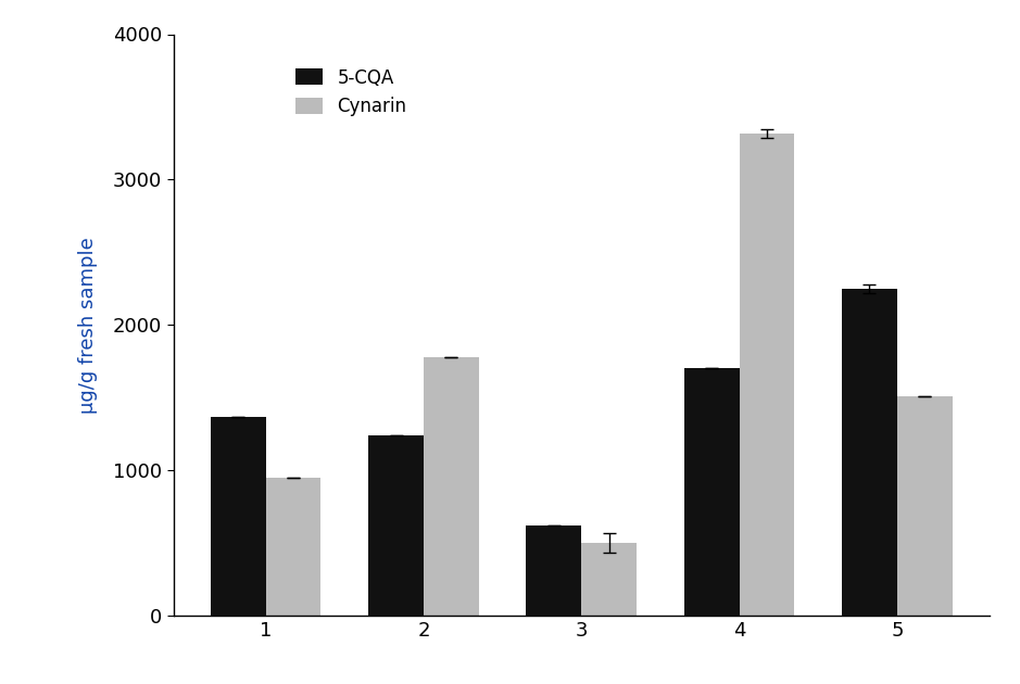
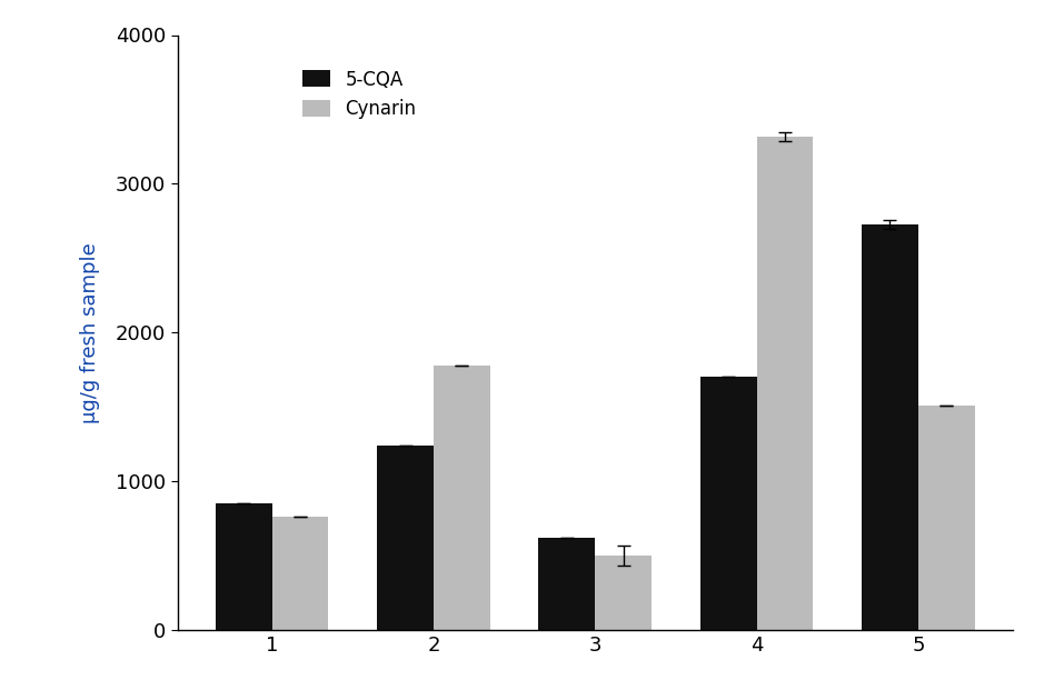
5-CQA/1: 1370 -> 850
Cynarin/1: 950 -> 760
5-CQA/5: 2250 -> 2730
